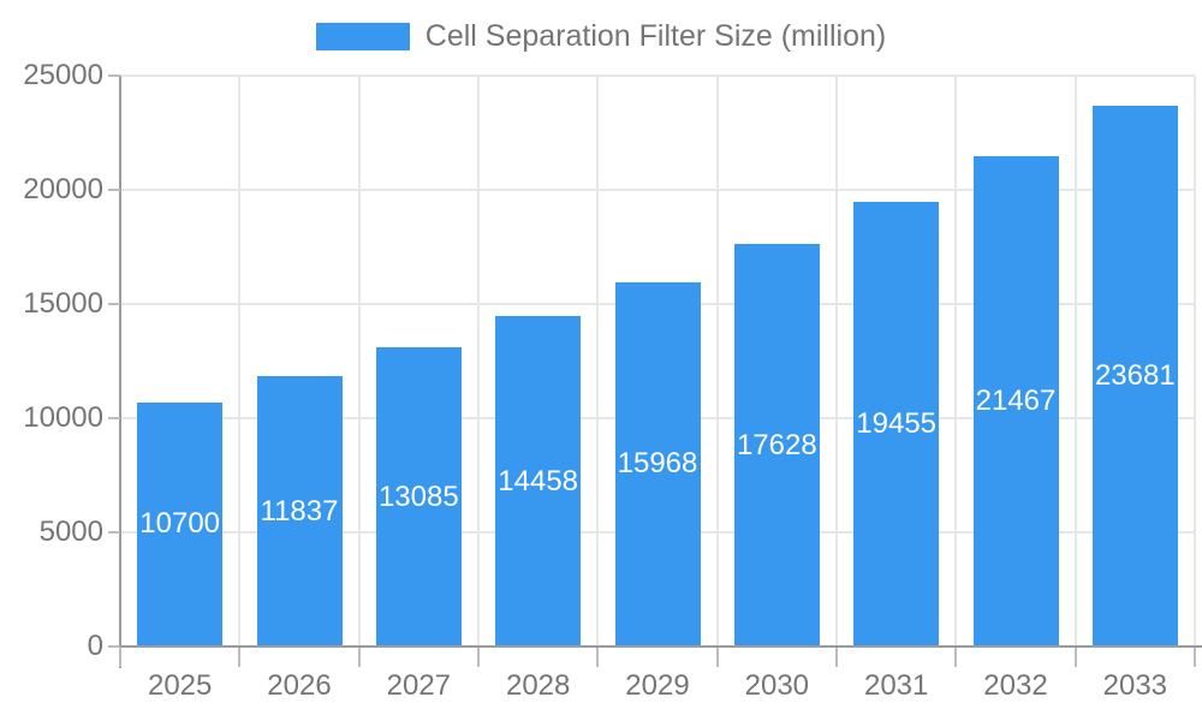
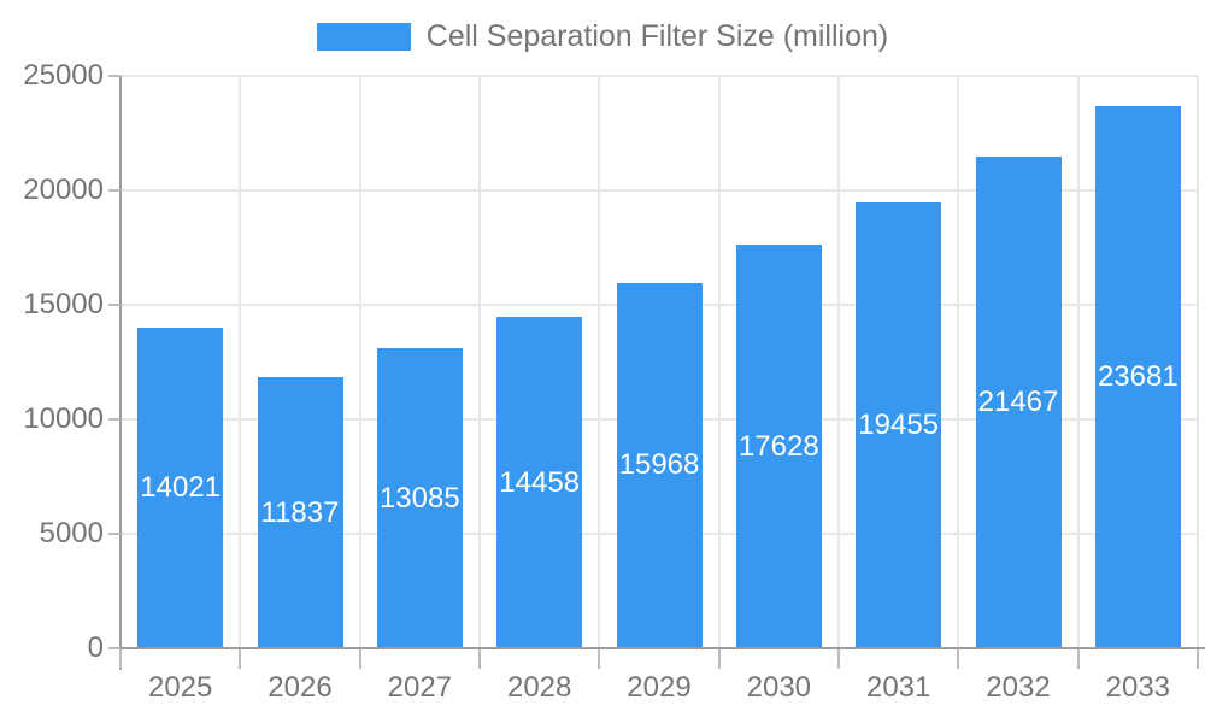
2025: 10700 -> 14021
